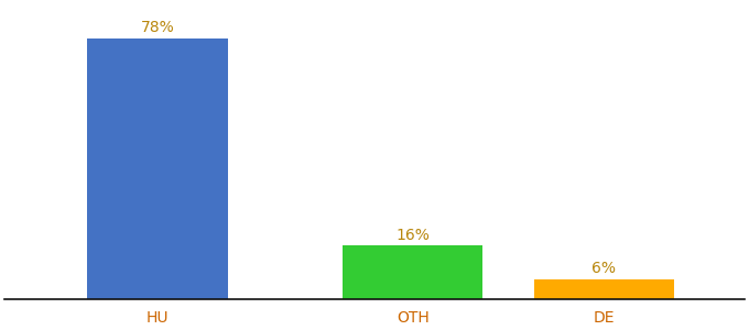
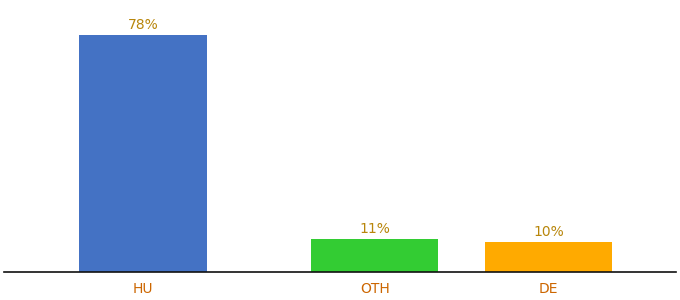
OTH: 16% -> 11%
DE: 6% -> 10%
